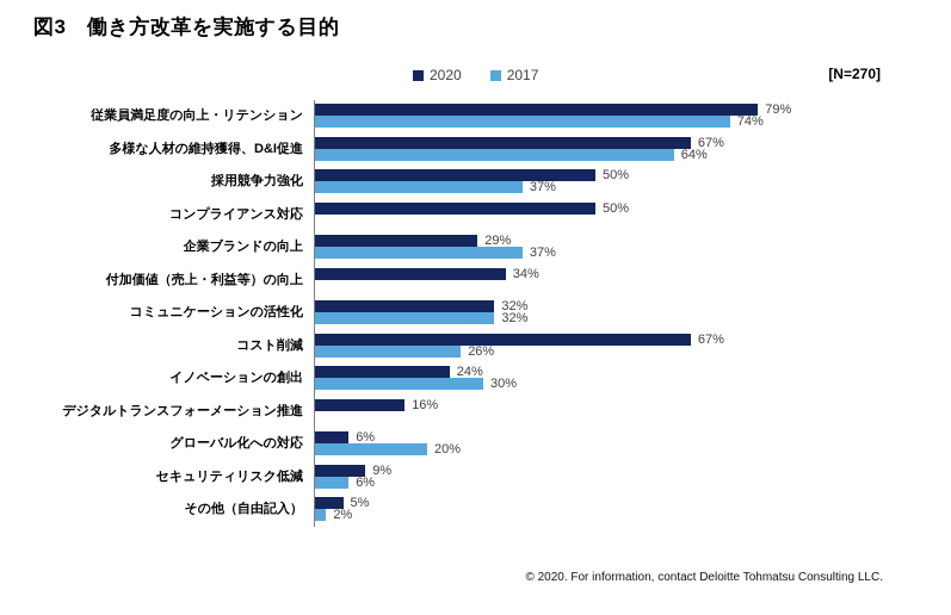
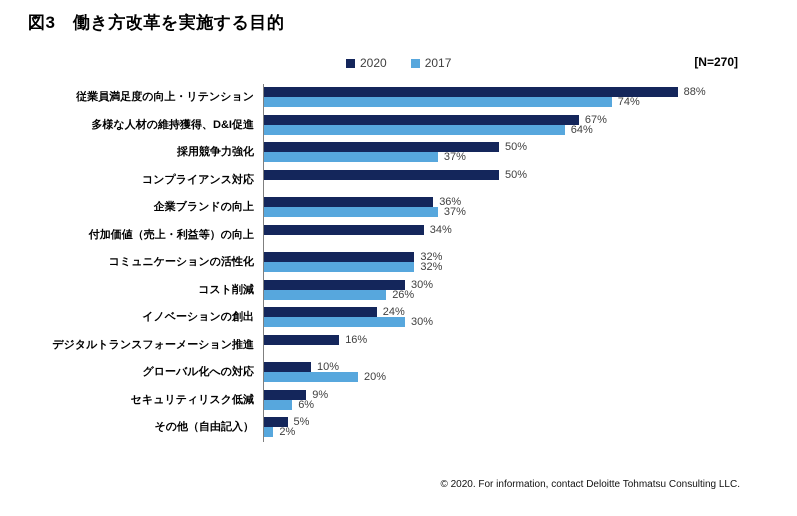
2020/従業員満足度の向上・リテンション: 79% -> 88%
2020/企業ブランドの向上: 29% -> 36%
2020/コスト削減: 67% -> 30%
2020/グローバル化への対応: 6% -> 10%
